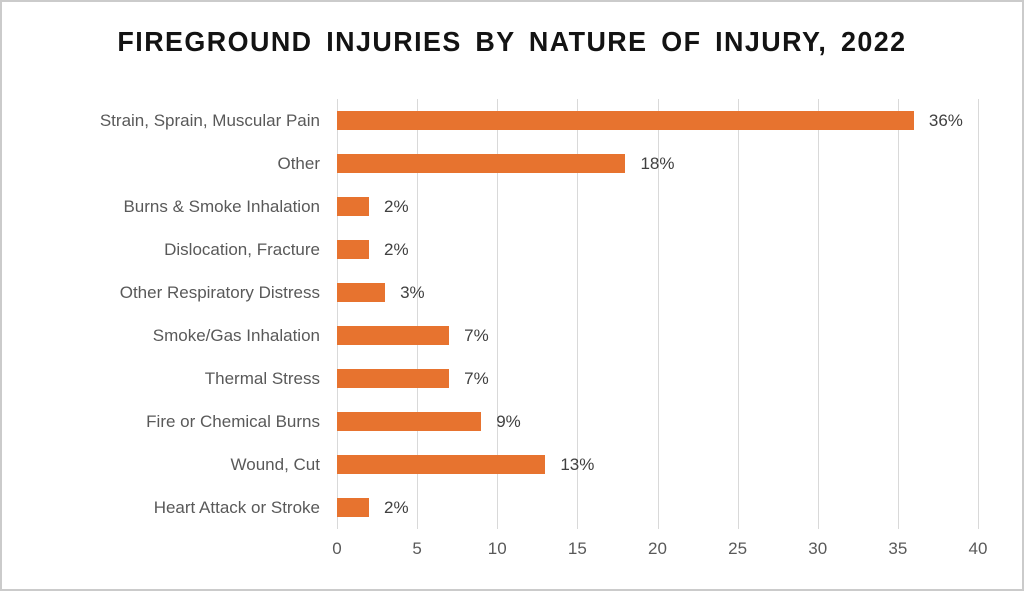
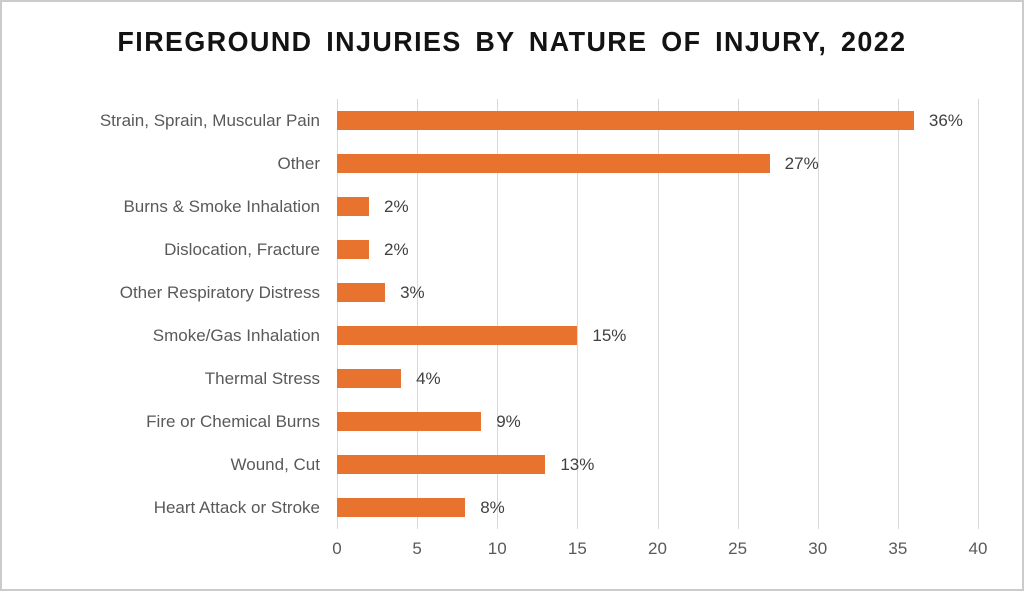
Other: 18% -> 27%
Smoke/Gas Inhalation: 7% -> 15%
Thermal Stress: 7% -> 4%
Heart Attack or Stroke: 2% -> 8%
